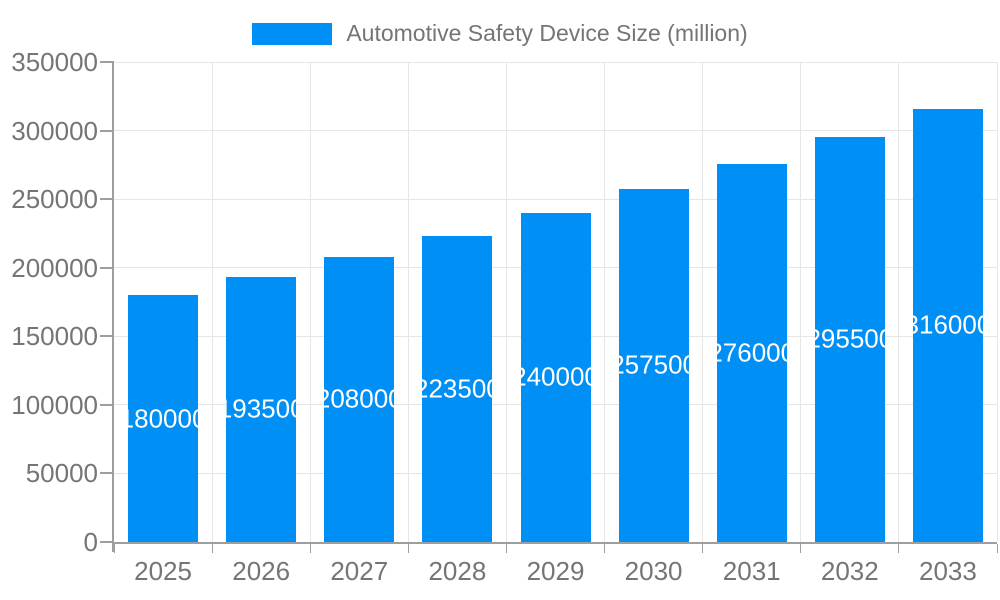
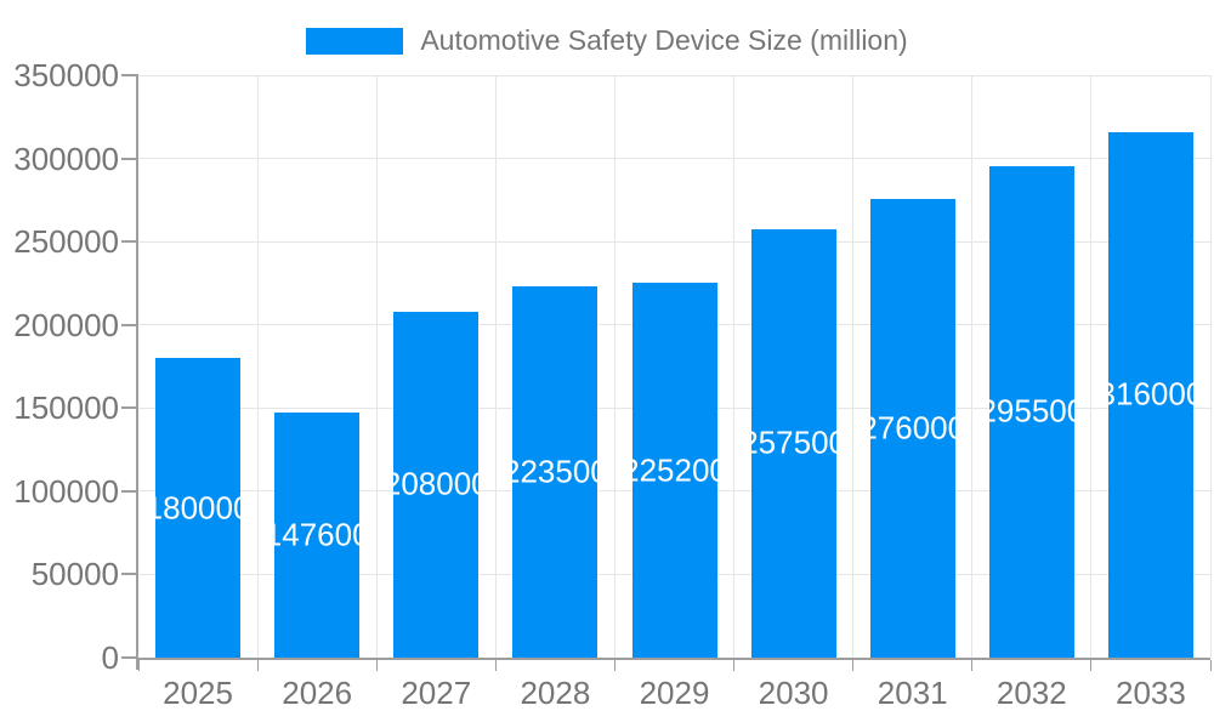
2026: 193500 -> 147600
2029: 240000 -> 225200
